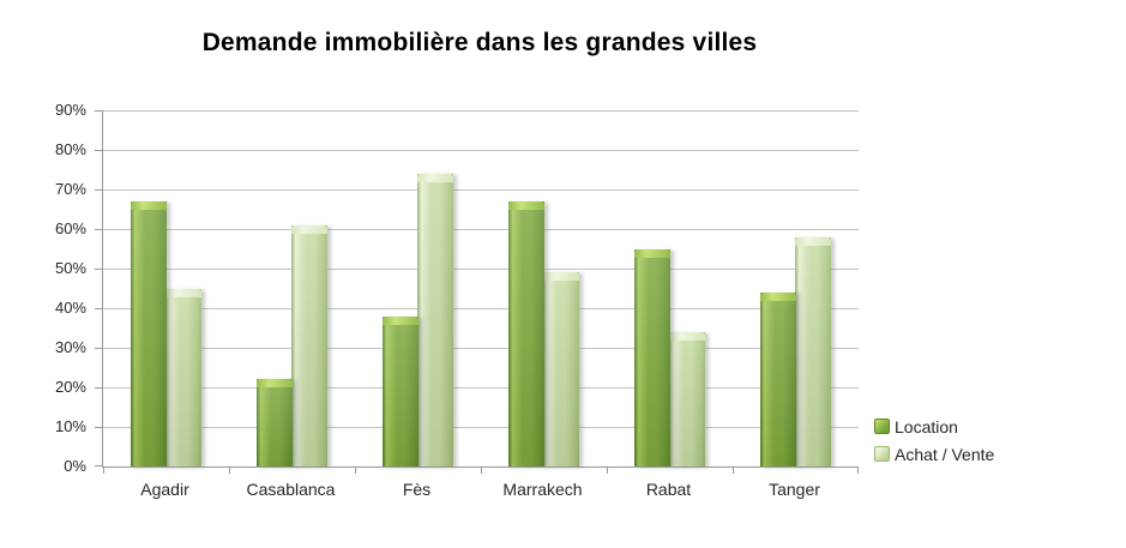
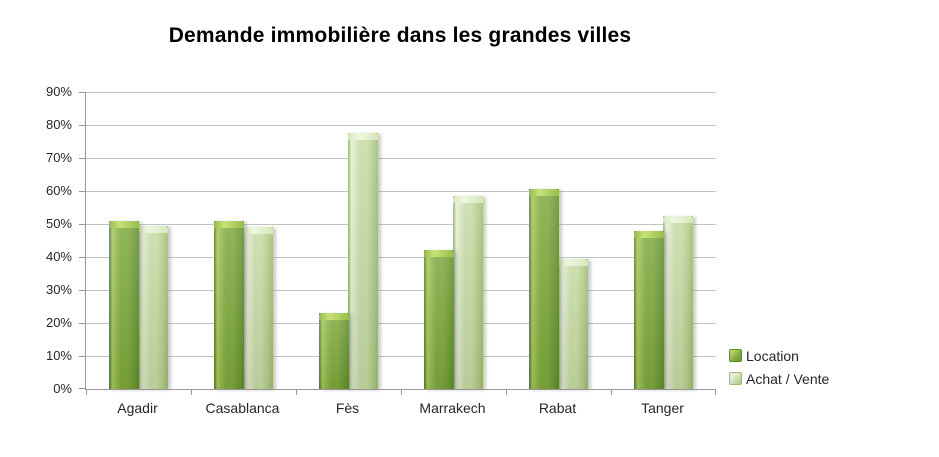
Location/Agadir: 67% -> 51%
Achat / Vente/Agadir: 45% -> 50%
Location/Casablanca: 22% -> 51%
Achat / Vente/Casablanca: 61% -> 49%
Location/Fès: 38% -> 23%
Achat / Vente/Fès: 74% -> 78%
Location/Marrakech: 67% -> 42%
Achat / Vente/Marrakech: 49% -> 58%
Location/Rabat: 55% -> 60%
Achat / Vente/Rabat: 34% -> 40%
Location/Tanger: 44% -> 48%
Achat / Vente/Tanger: 58% -> 52%
